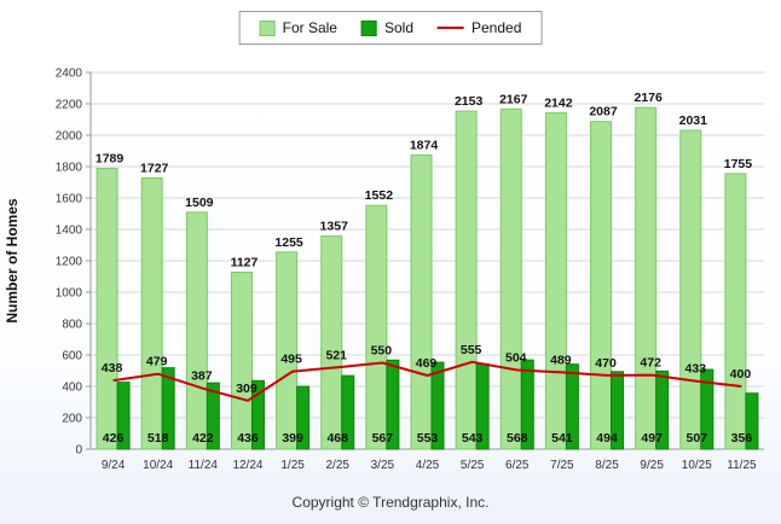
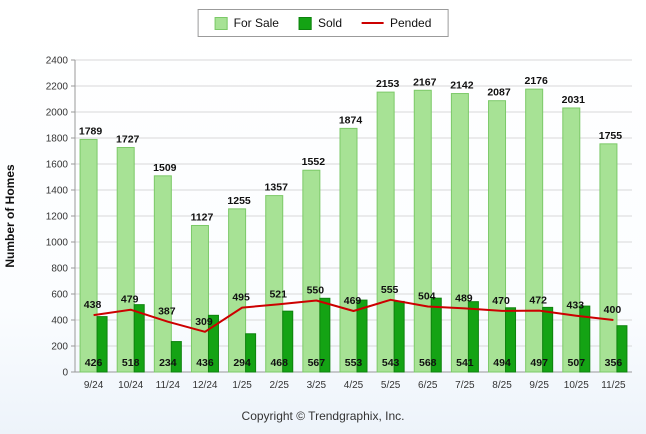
Sold/11/24: 422 -> 234
Sold/1/25: 399 -> 294
